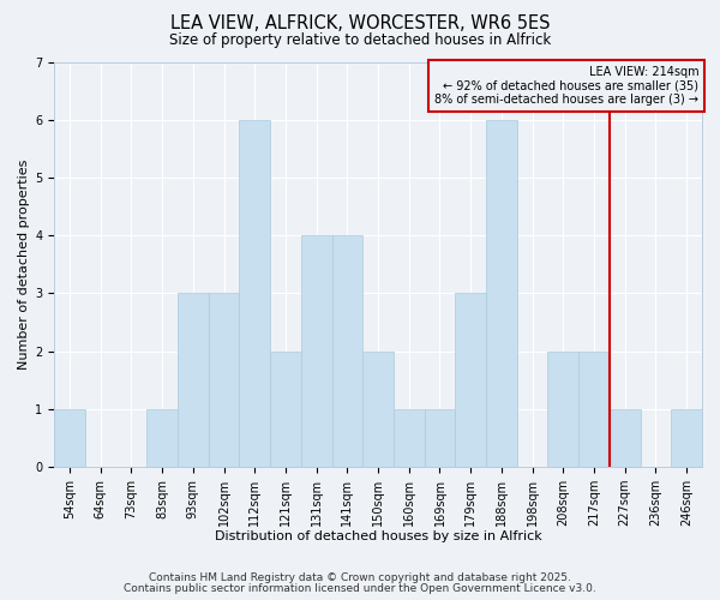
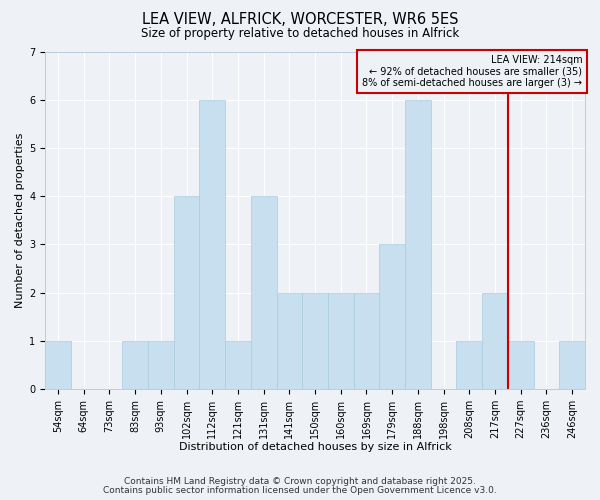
93sqm: 3 -> 1
102sqm: 3 -> 4
121sqm: 2 -> 1
141sqm: 4 -> 2
160sqm: 1 -> 2
169sqm: 1 -> 2
208sqm: 2 -> 1
